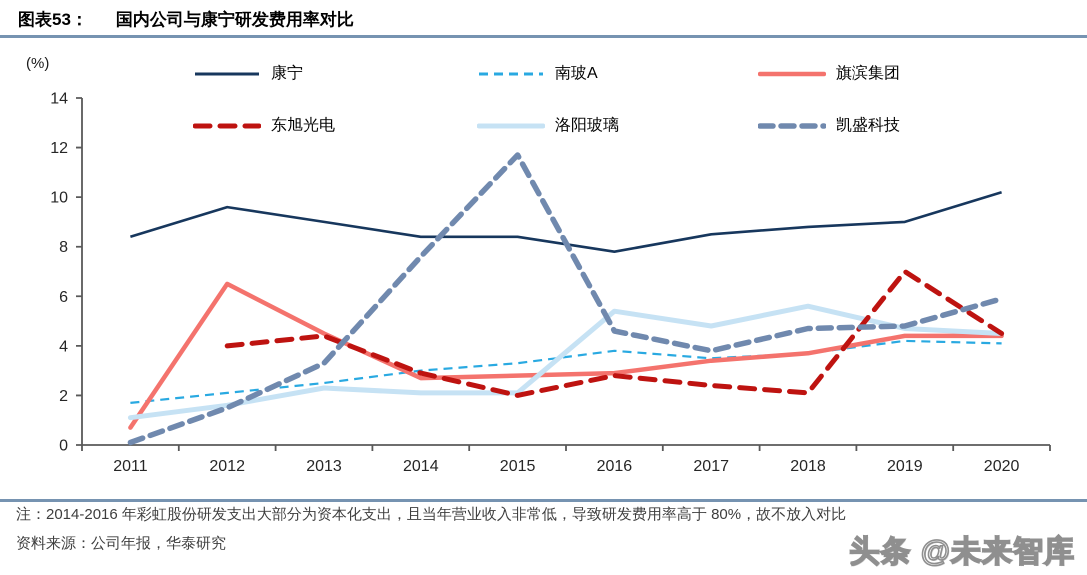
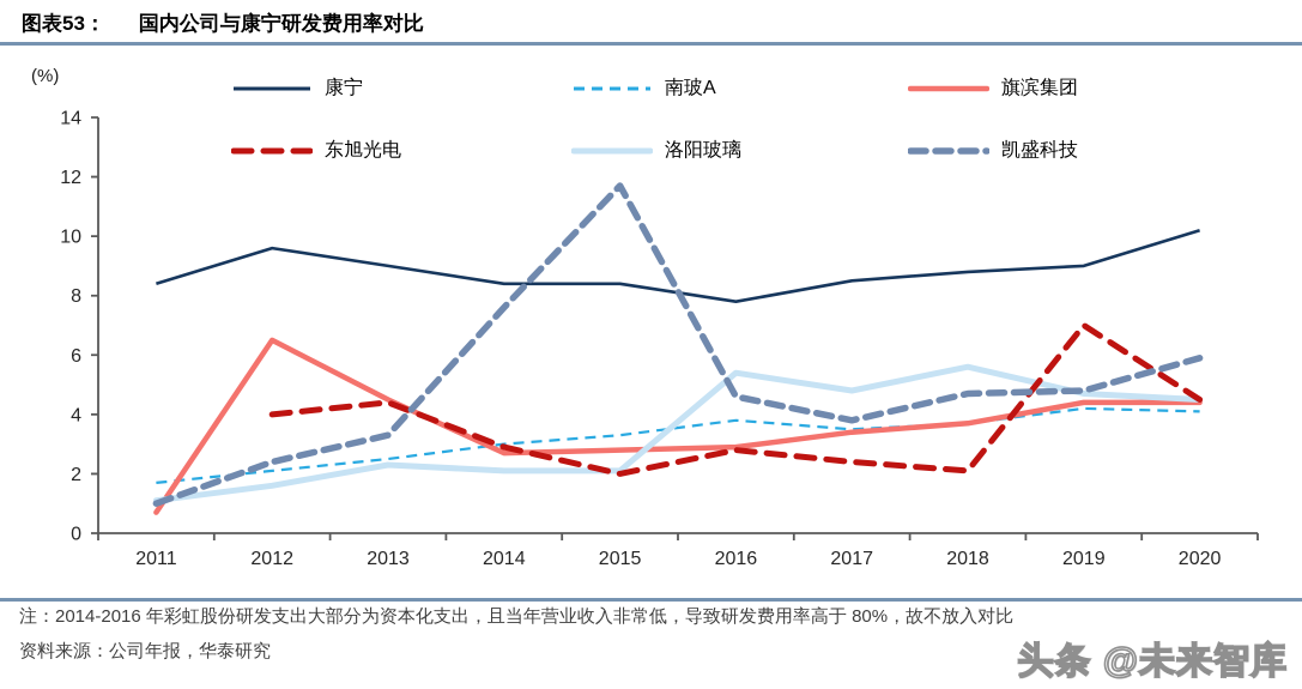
凯盛科技/2011: 0.1 -> 1.0
凯盛科技/2012: 1.5 -> 2.4
